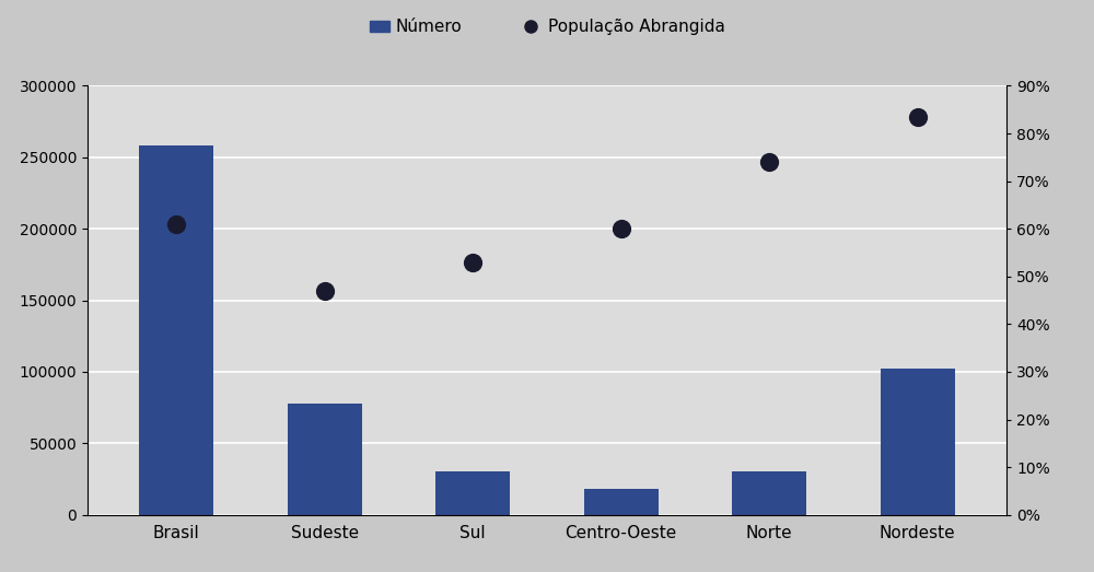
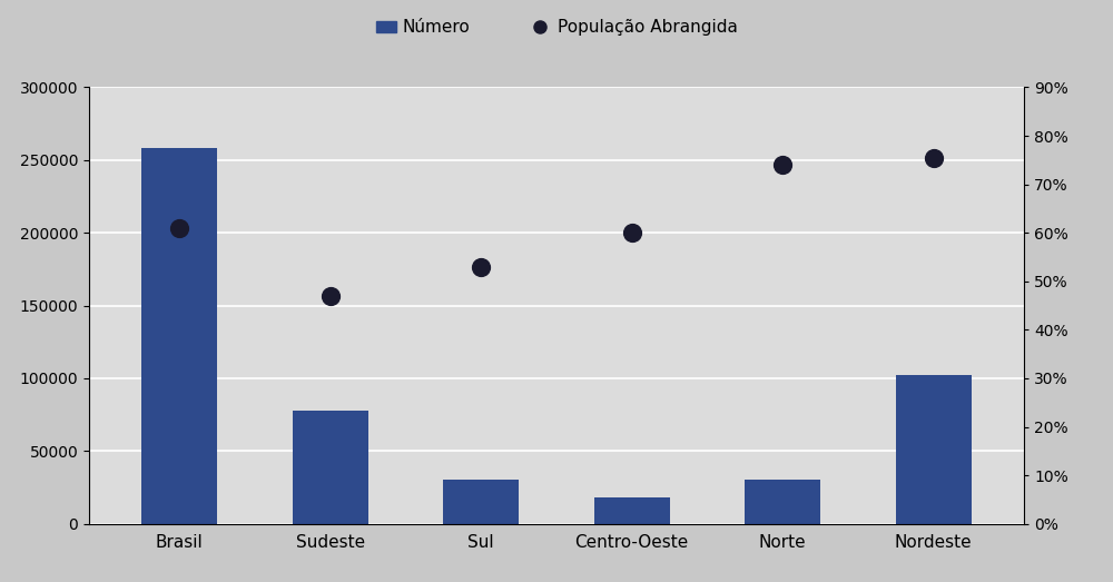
População Abrangida/Nordeste: 83.5% -> 75.5%
